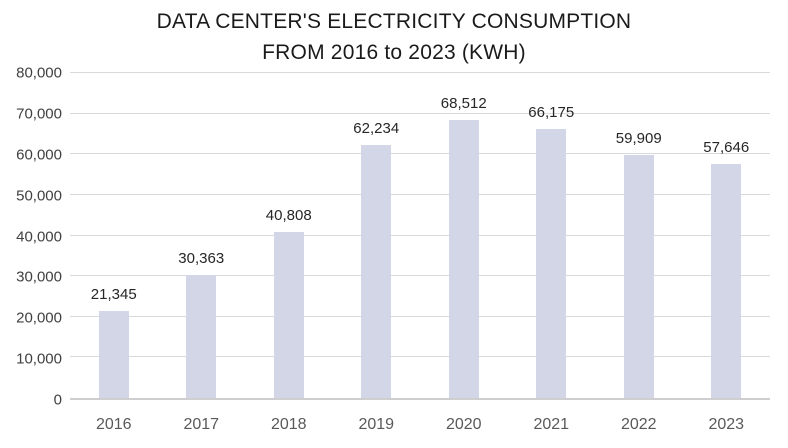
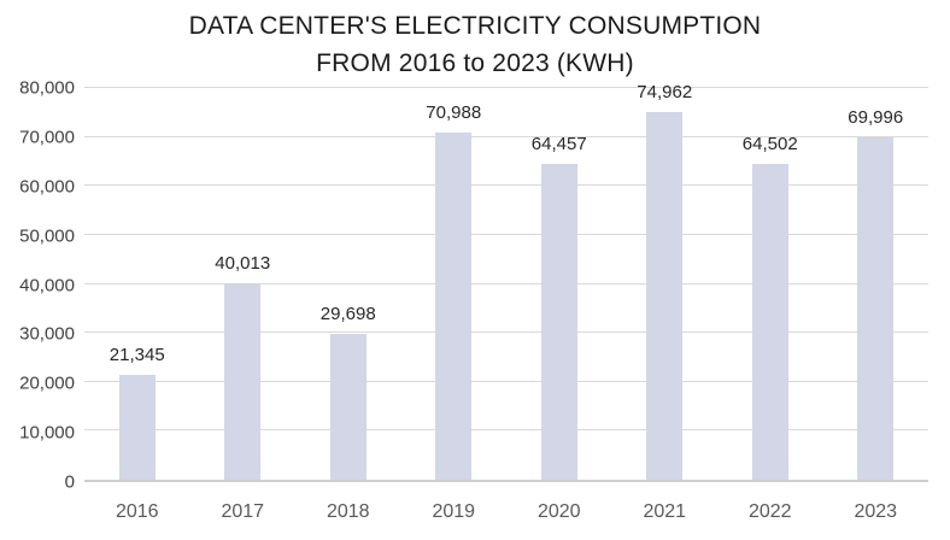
2017: 30,363 -> 40,013
2018: 40,808 -> 29,698
2019: 62,234 -> 70,988
2020: 68,512 -> 64,457
2021: 66,175 -> 74,962
2022: 59,909 -> 64,502
2023: 57,646 -> 69,996
